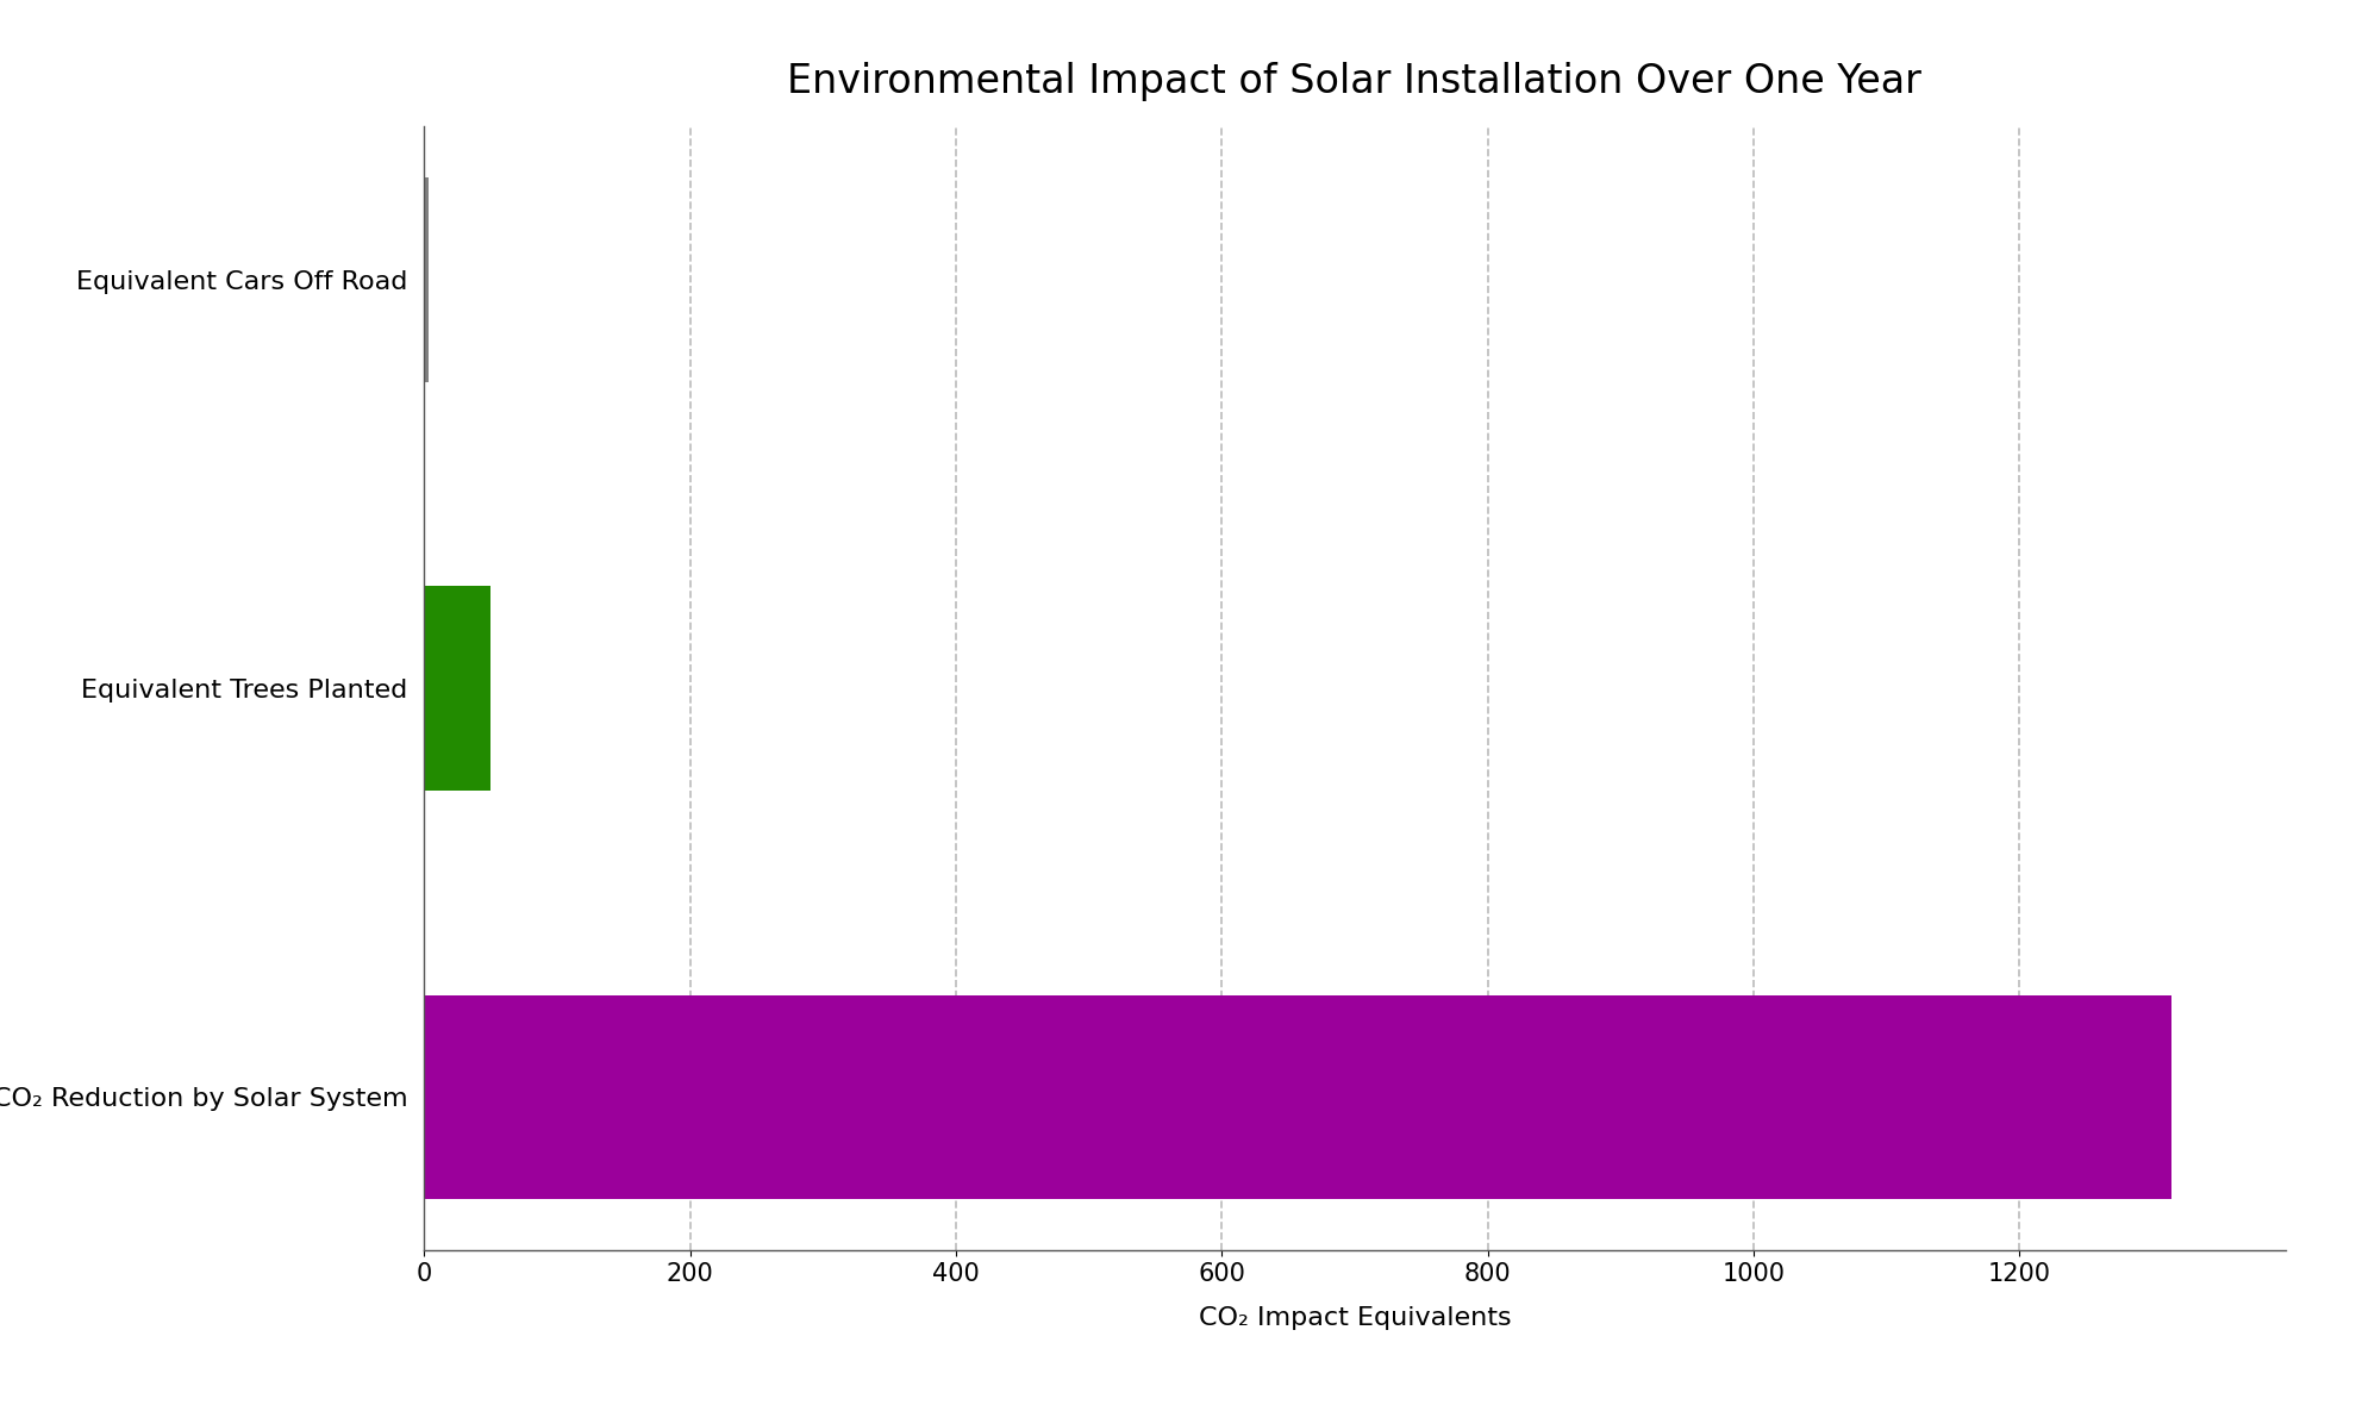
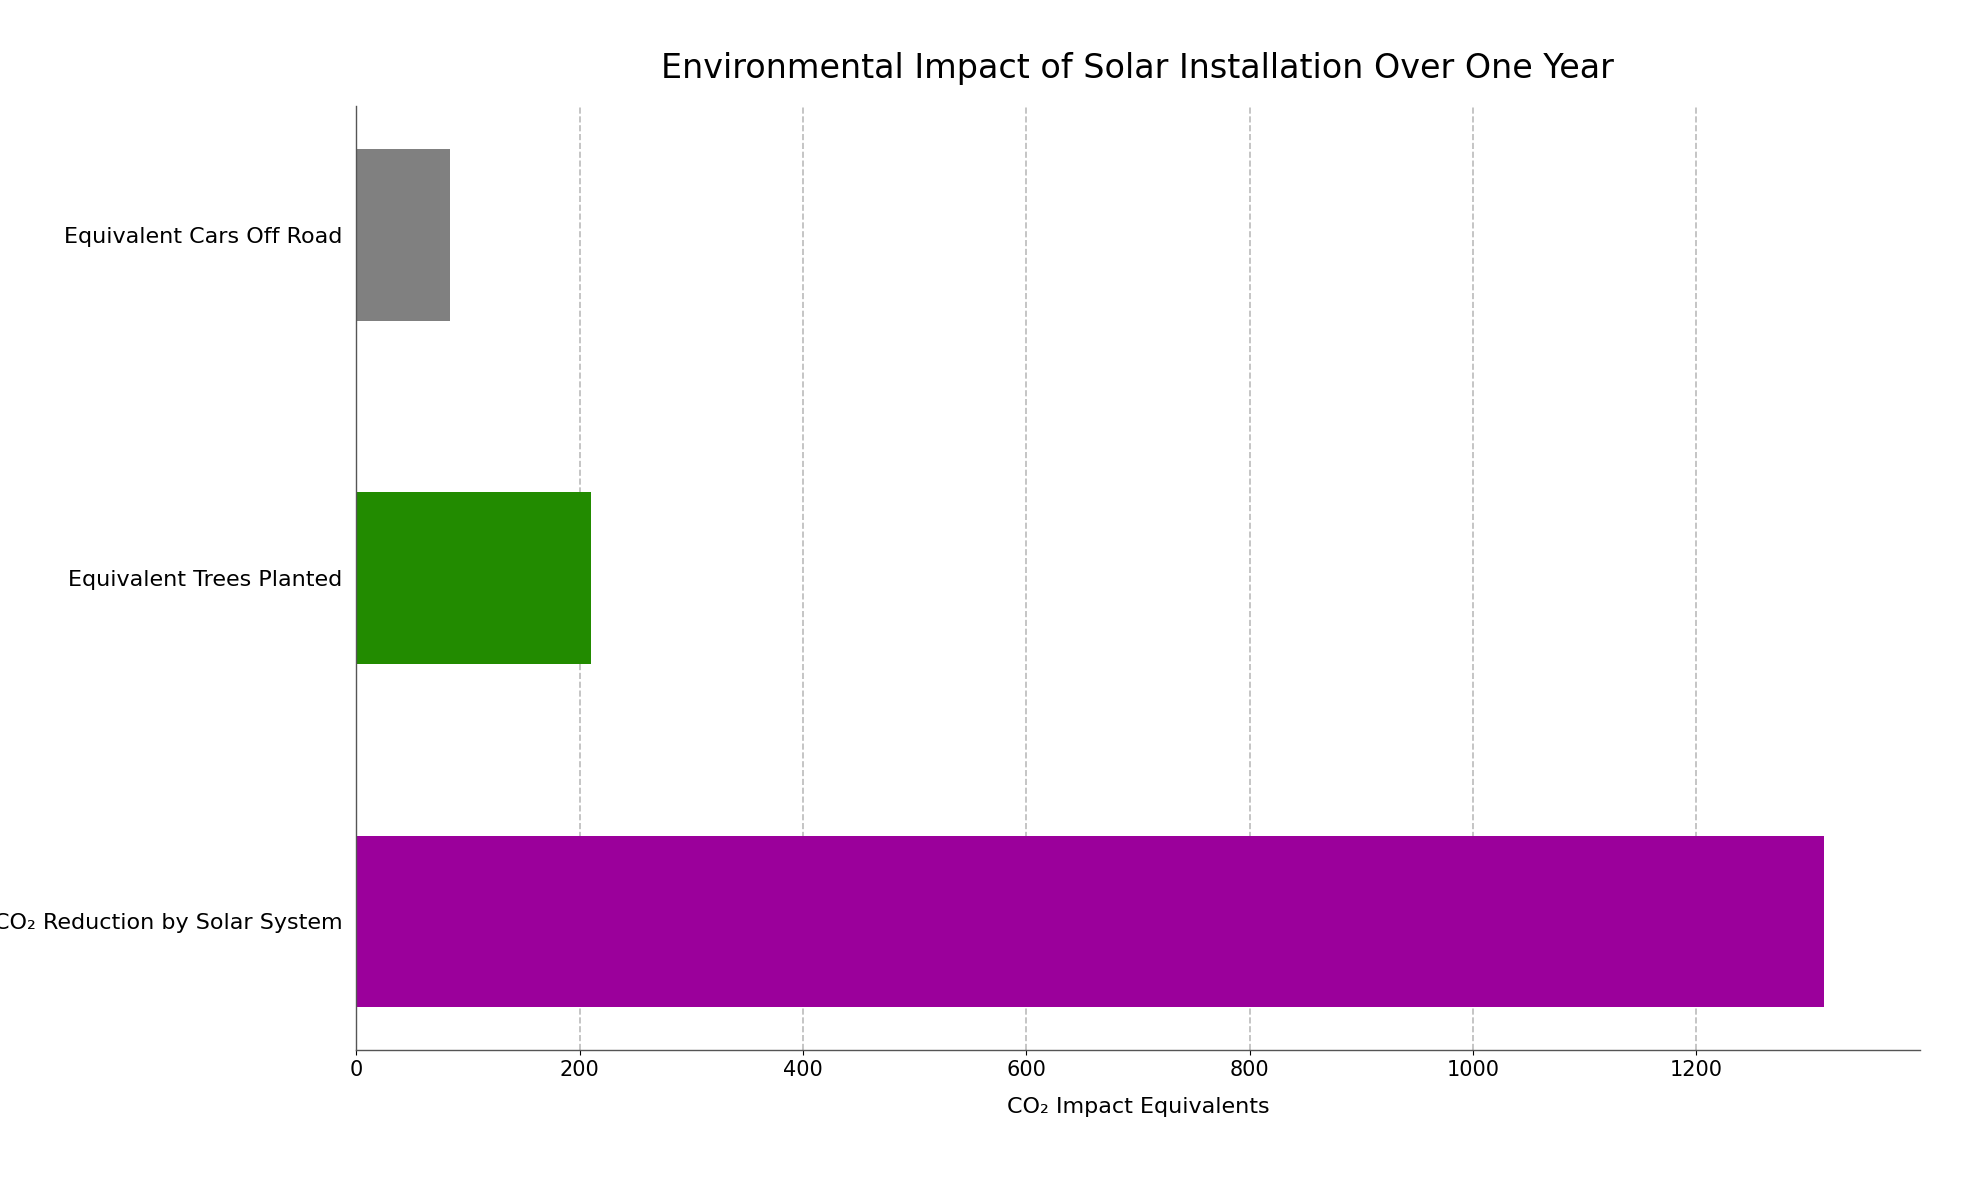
Equivalent Cars Off Road: 3 -> 84
Equivalent Trees Planted: 50 -> 210
